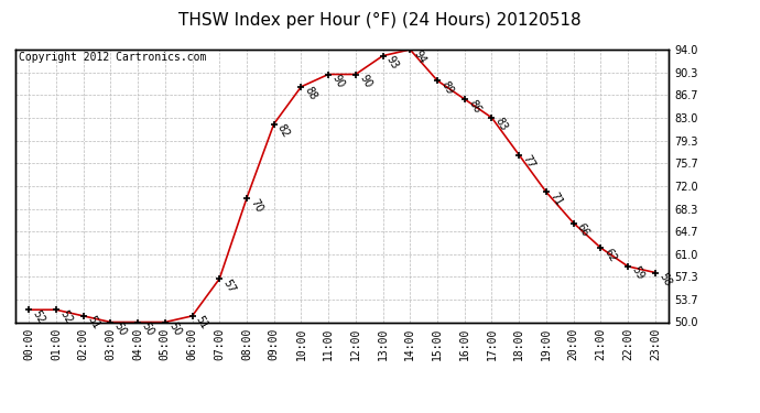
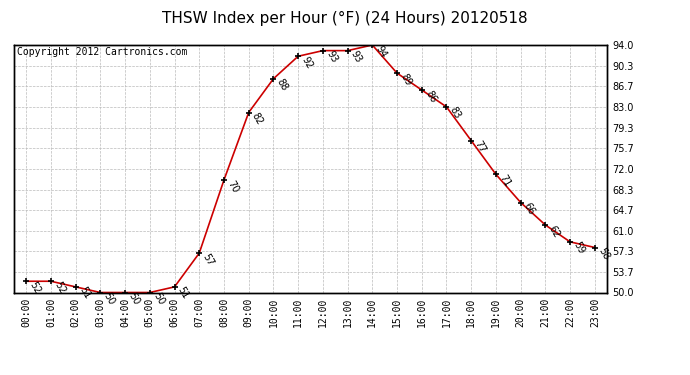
11:00: 90 -> 92
12:00: 90 -> 93
